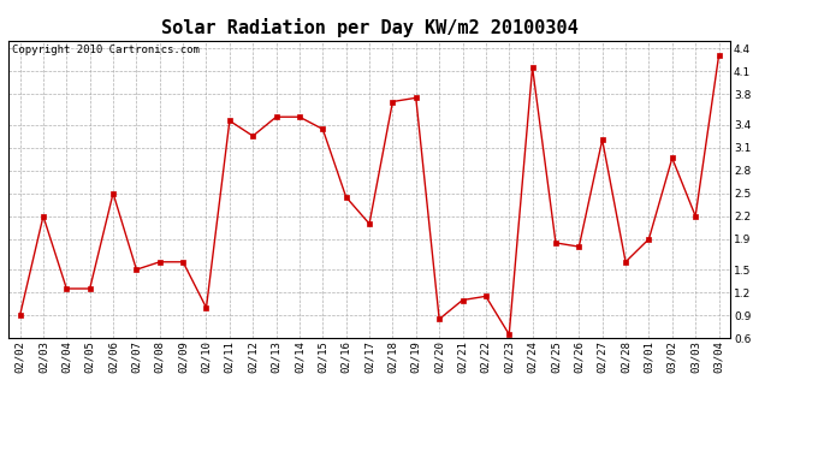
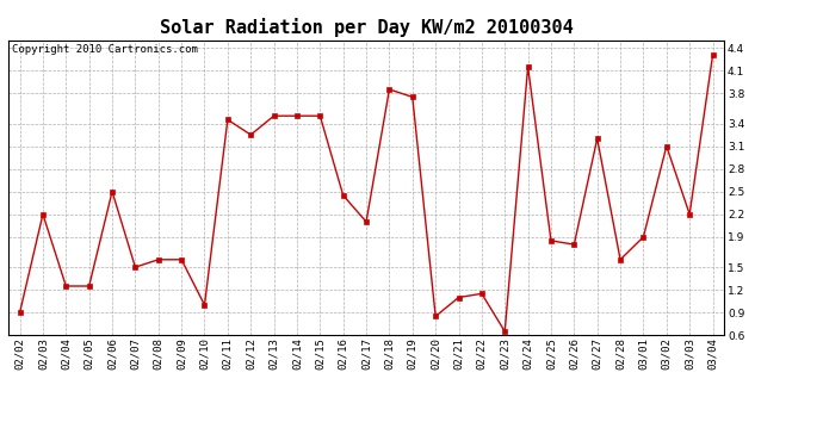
02/15: 3.34 -> 3.50
02/18: 3.70 -> 3.85
03/02: 2.96 -> 3.10
